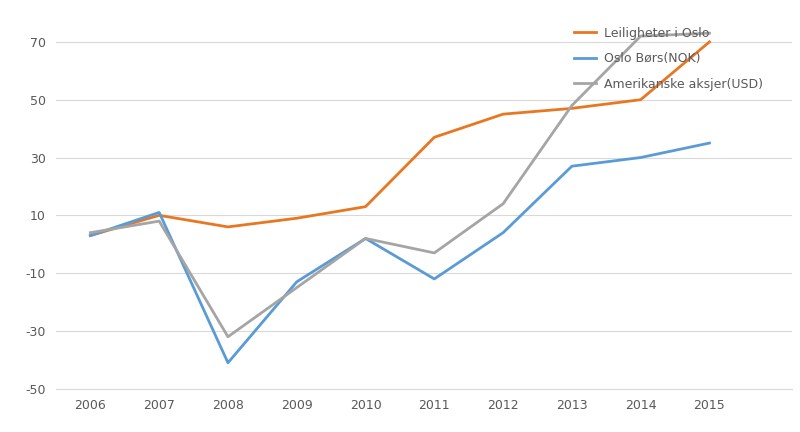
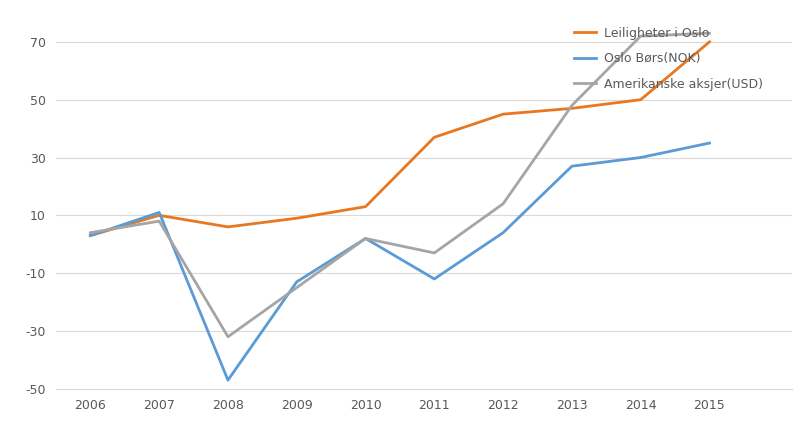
Oslo Børs(NOK)/2008: -41 -> -47
